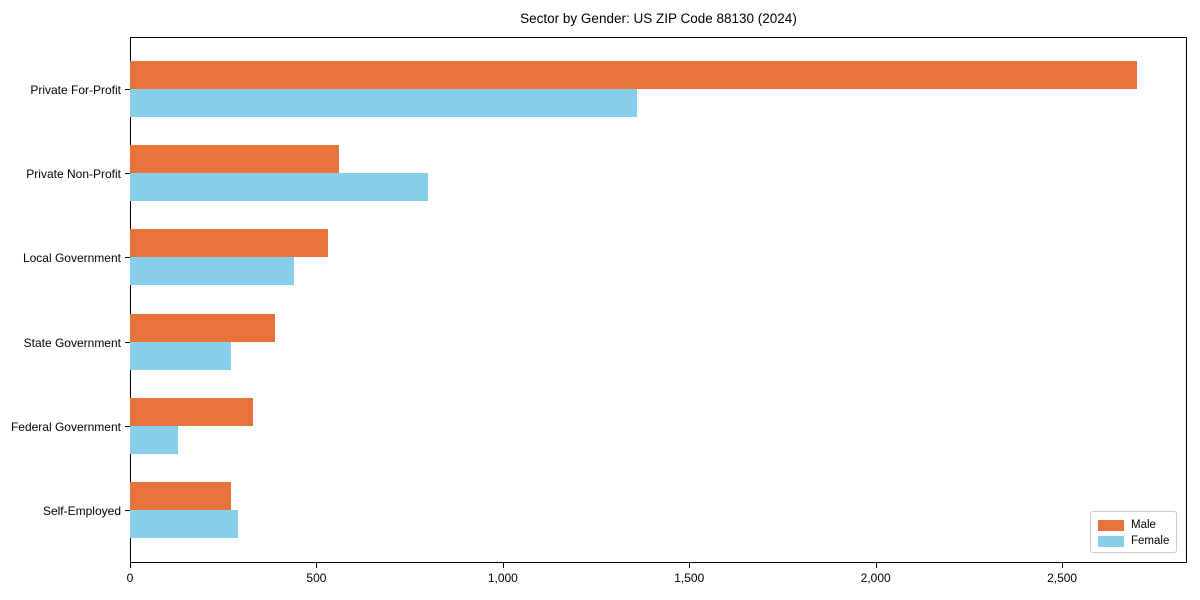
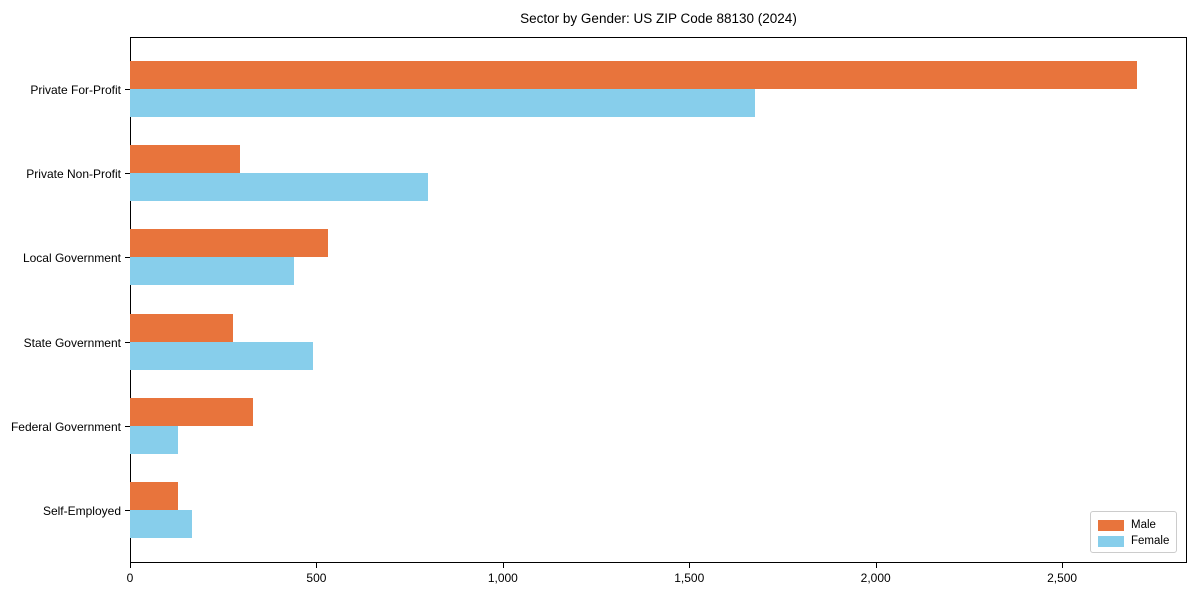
Female/Private For-Profit: 1360 -> 1680
Male/Private Non-Profit: 560 -> 300
Male/State Government: 390 -> 280
Female/State Government: 270 -> 490
Male/Self-Employed: 270 -> 130
Female/Self-Employed: 290 -> 160
